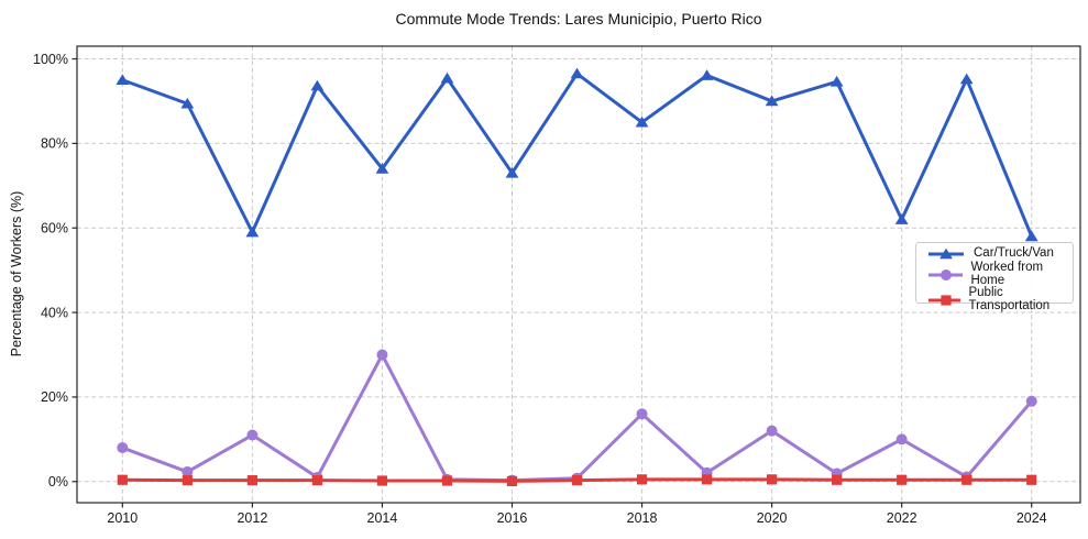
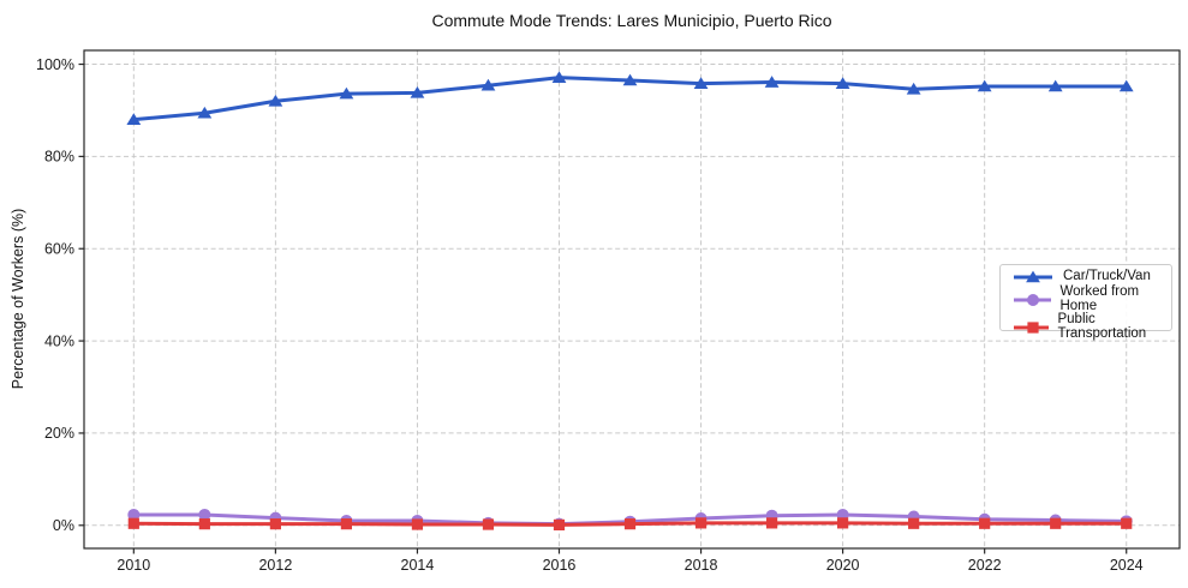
Car/Truck/Van/2010: 95% -> 88%
Worked from Home/2010: 8% -> 2%
Car/Truck/Van/2012: 59% -> 92%
Worked from Home/2012: 11% -> 2%
Car/Truck/Van/2014: 74% -> 94%
Worked from Home/2014: 30% -> 1%
Car/Truck/Van/2016: 73% -> 97%
Car/Truck/Van/2018: 85% -> 96%
Worked from Home/2018: 16% -> 2%
Car/Truck/Van/2020: 90% -> 96%
Worked from Home/2020: 12% -> 2%
Car/Truck/Van/2022: 62% -> 95%
Worked from Home/2022: 10% -> 1%
Car/Truck/Van/2024: 58% -> 95%
Worked from Home/2024: 19% -> 1%
